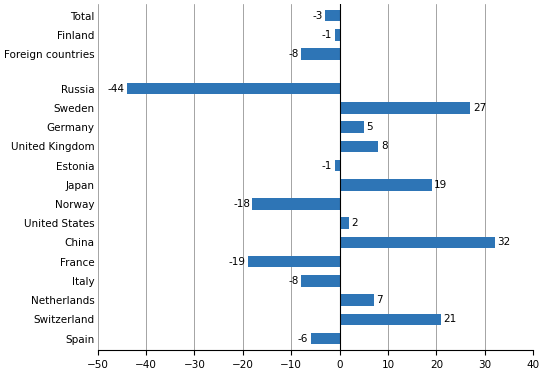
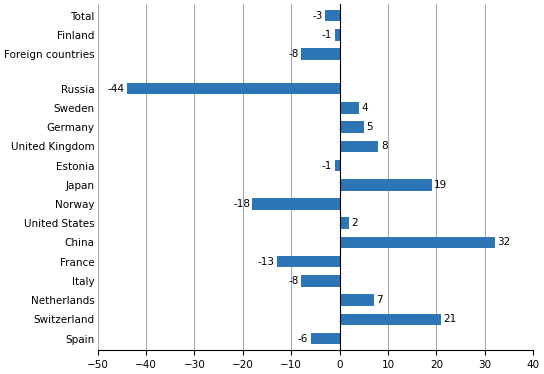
Sweden: 27 -> 4
France: -19 -> -13
